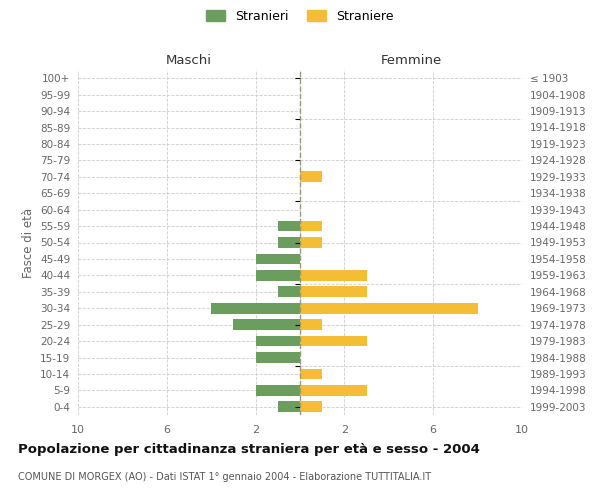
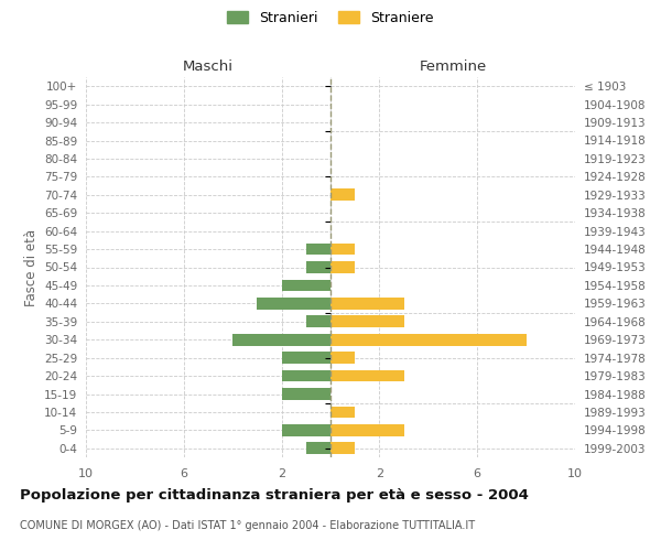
Maschi/40-44: 2 -> 3
Maschi/25-29: 3 -> 2
